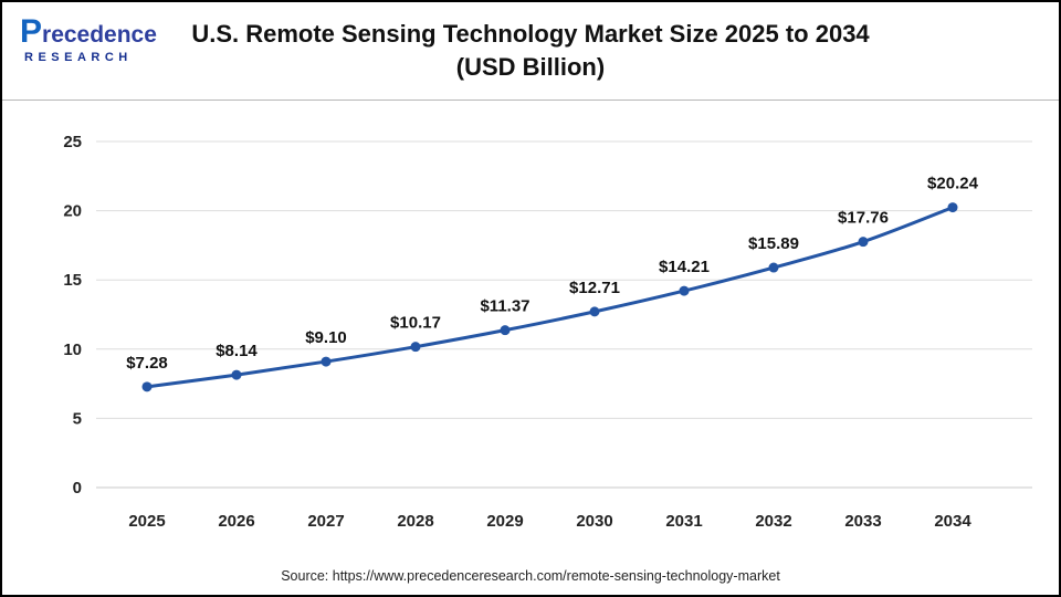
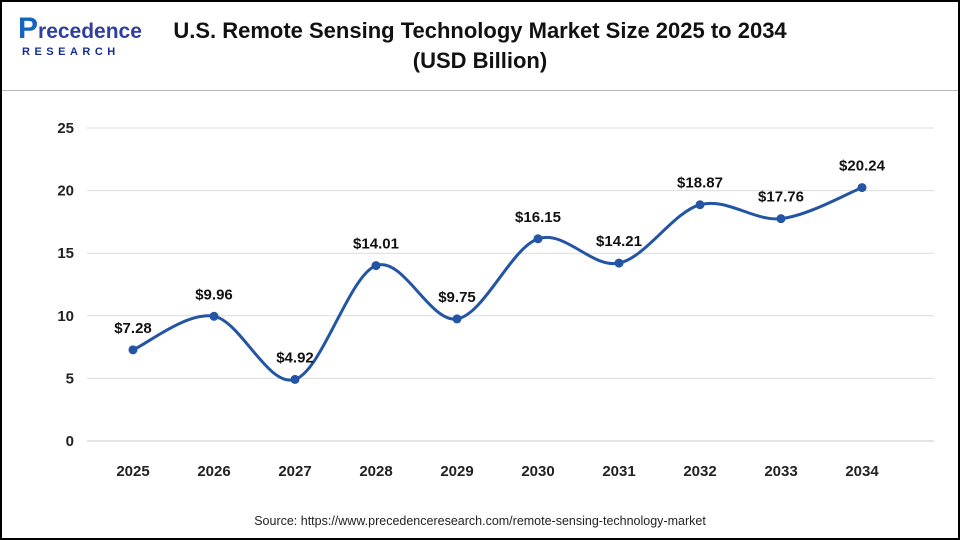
2026: $8.14 -> $9.96
2027: $9.10 -> $4.92
2028: $10.17 -> $14.01
2029: $11.37 -> $9.75
2030: $12.71 -> $16.15
2032: $15.89 -> $18.87
